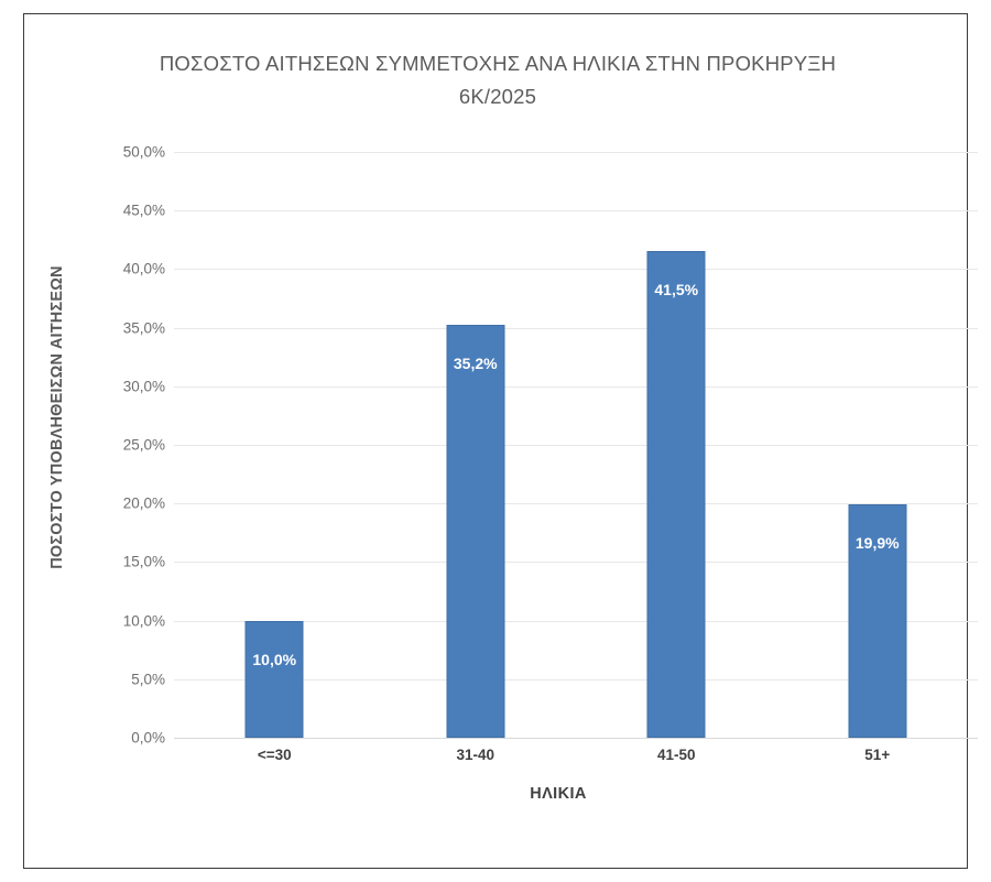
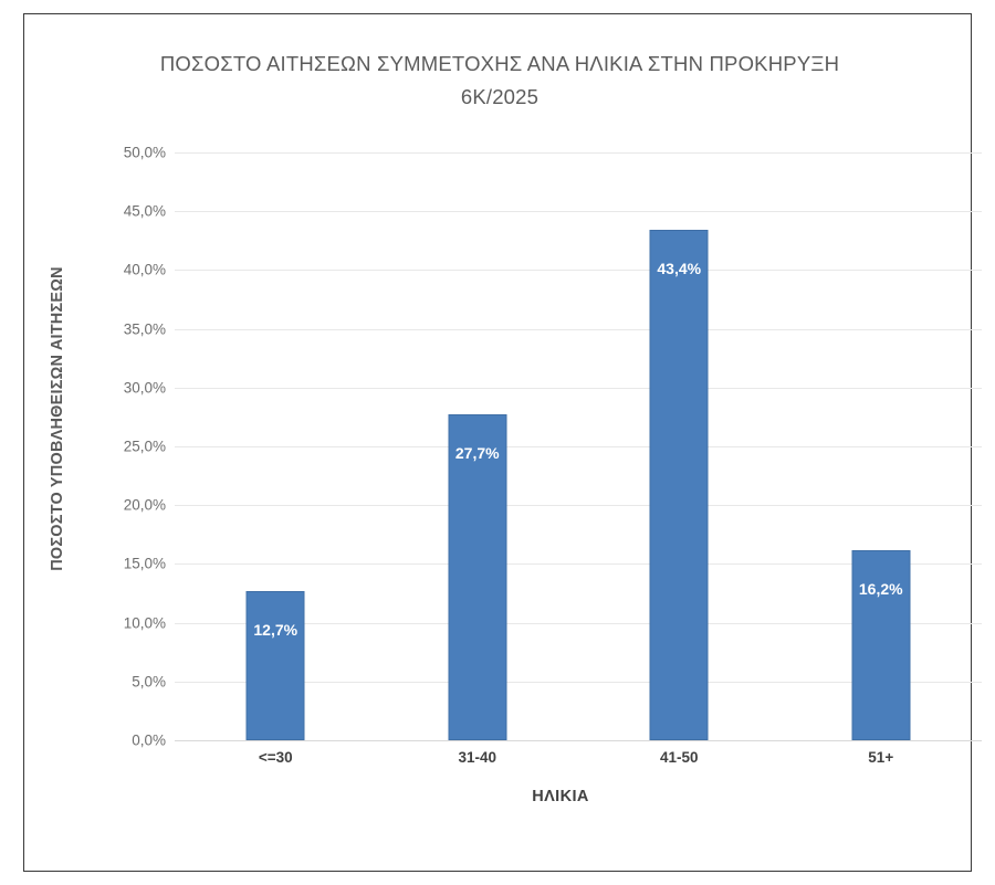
<=30: 10,0% -> 12,7%
31-40: 35,2% -> 27,7%
41-50: 41,5% -> 43,4%
51+: 19,9% -> 16,2%
